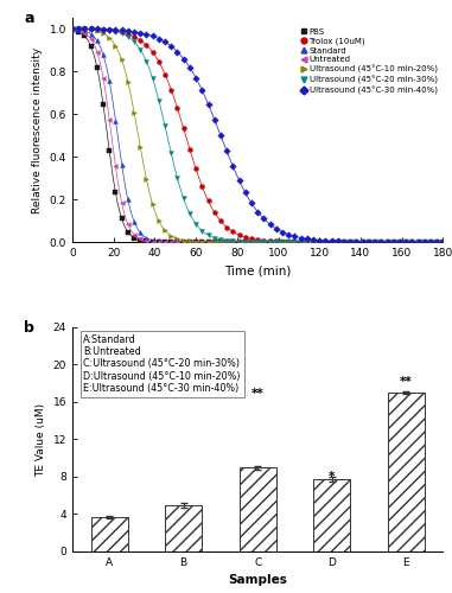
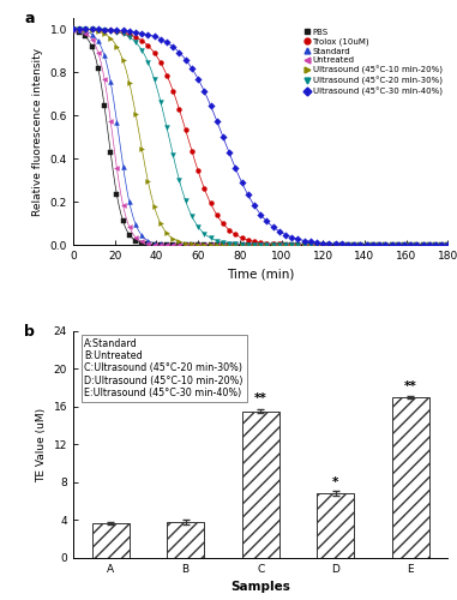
B: 5.0 -> 3.8
C: 9.0 -> 15.5
D: 7.8 -> 6.9
